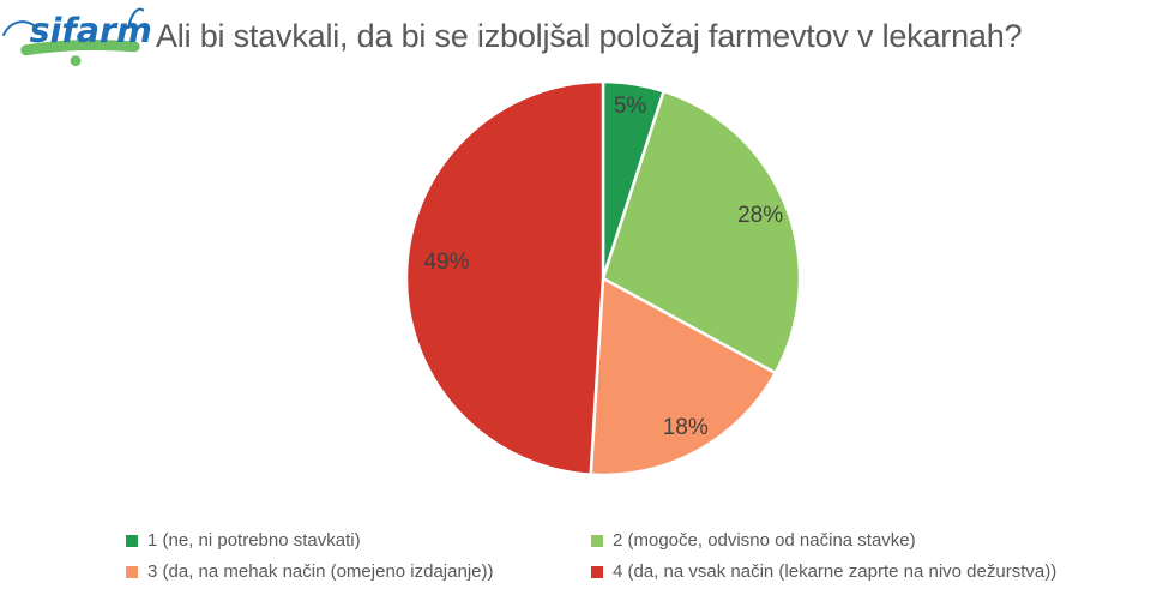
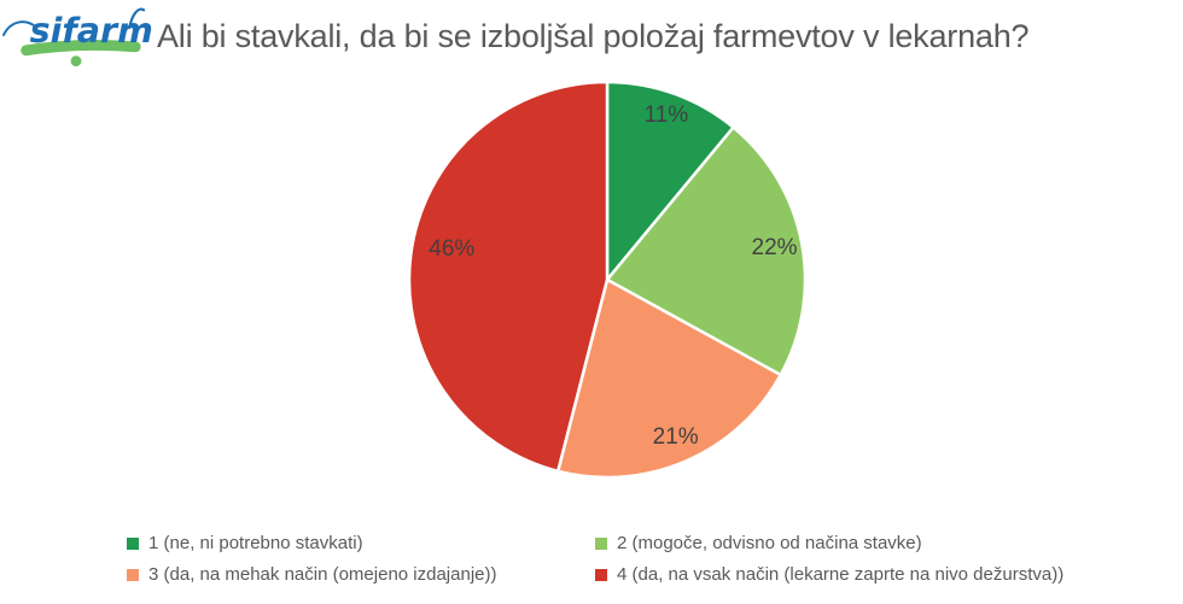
1 (ne, ni potrebno stavkati): 5% -> 11%
2 (mogoče, odvisno od načina stavke): 28% -> 22%
3 (da, na mehak način (omejeno izdajanje)): 18% -> 21%
4 (da, na vsak način (lekarne zaprte na nivo dežurstva)): 49% -> 46%
